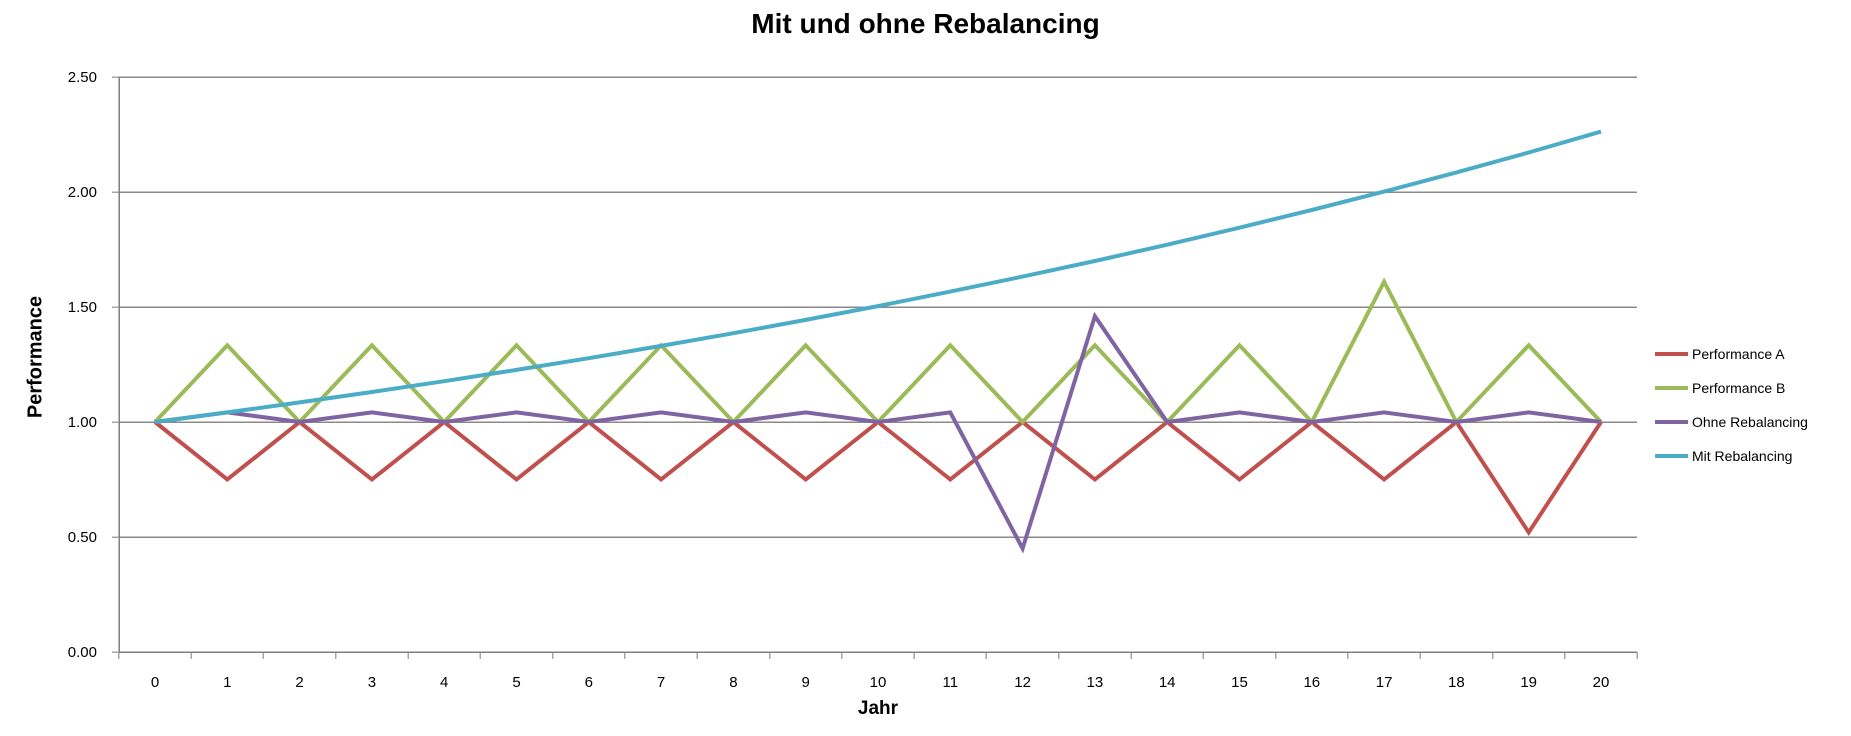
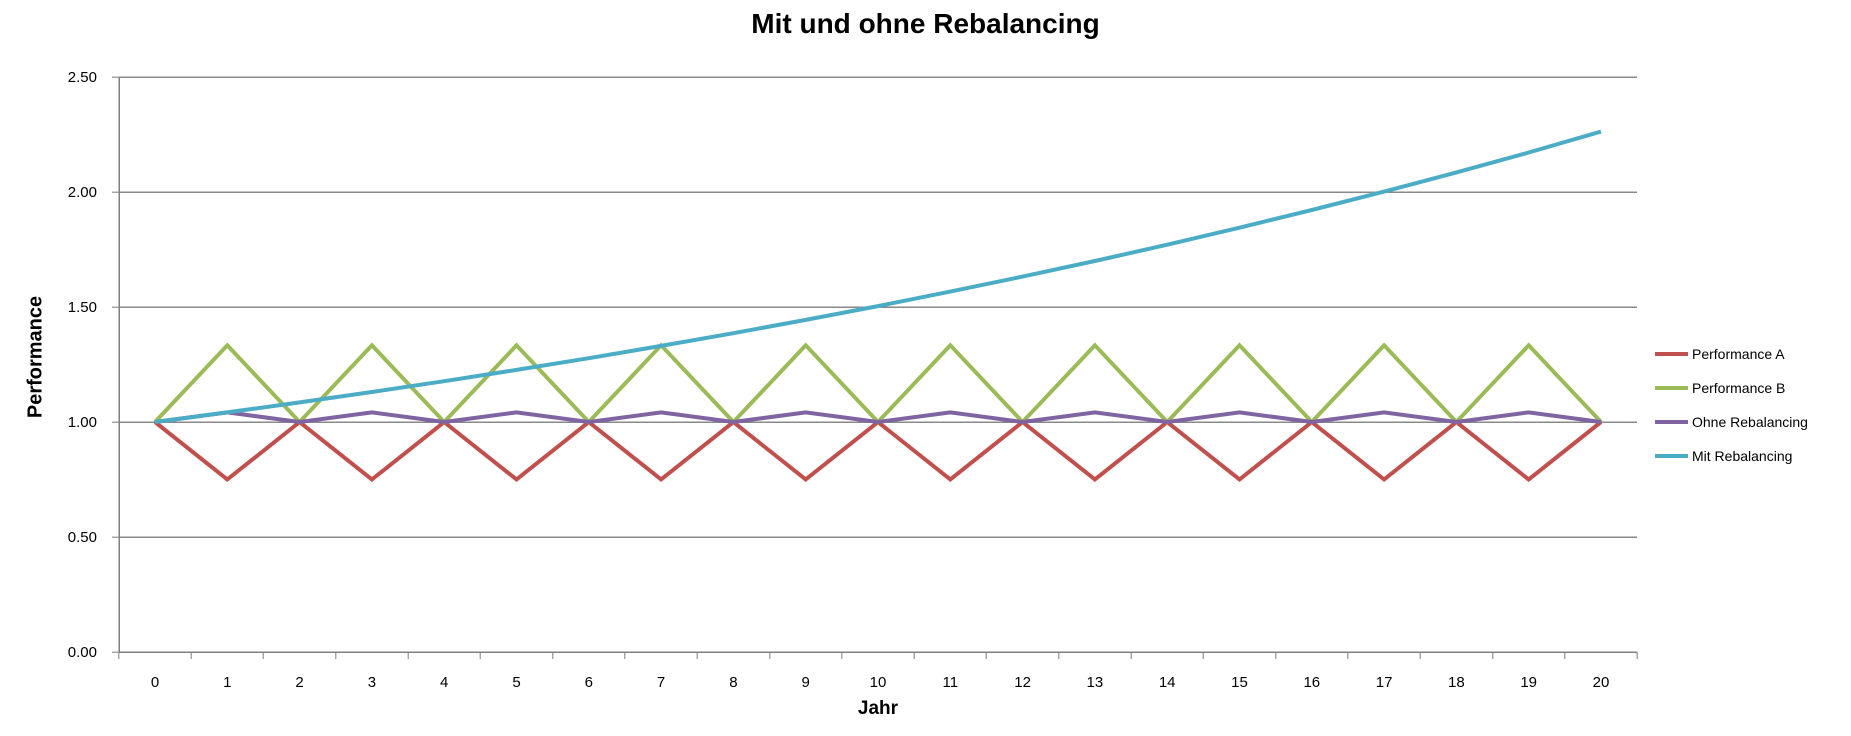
Ohne Rebalancing/12: 0.45 -> 1.00
Ohne Rebalancing/13: 1.46 -> 1.04
Performance B/17: 1.61 -> 1.33
Performance A/19: 0.52 -> 0.75
